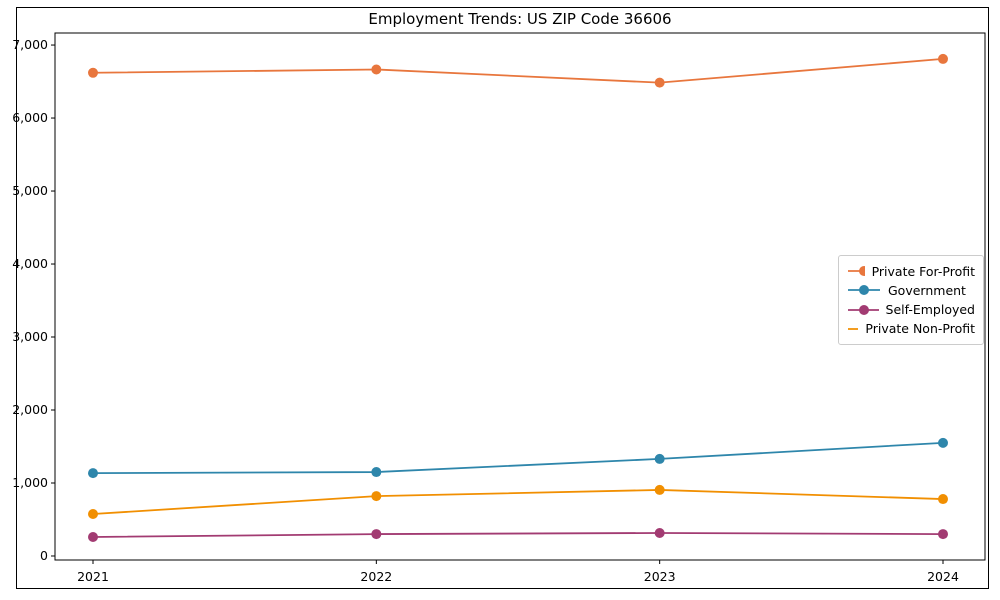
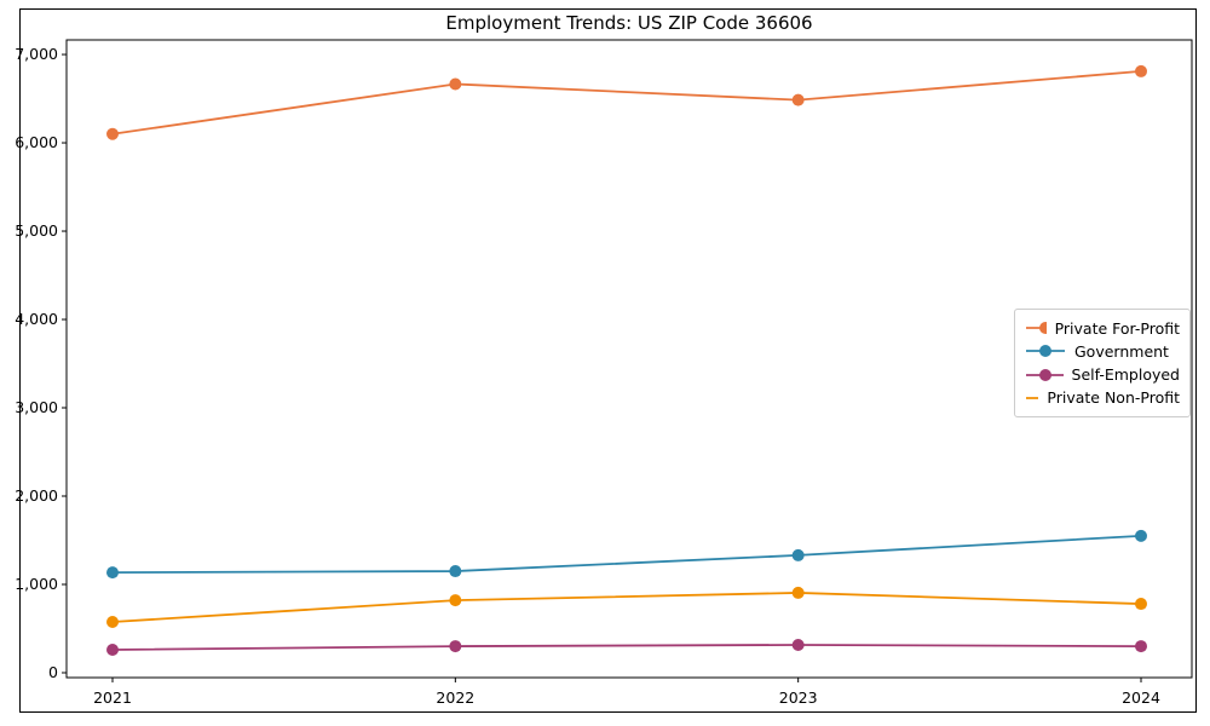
Private For-Profit/2021: 6600 -> 6100
